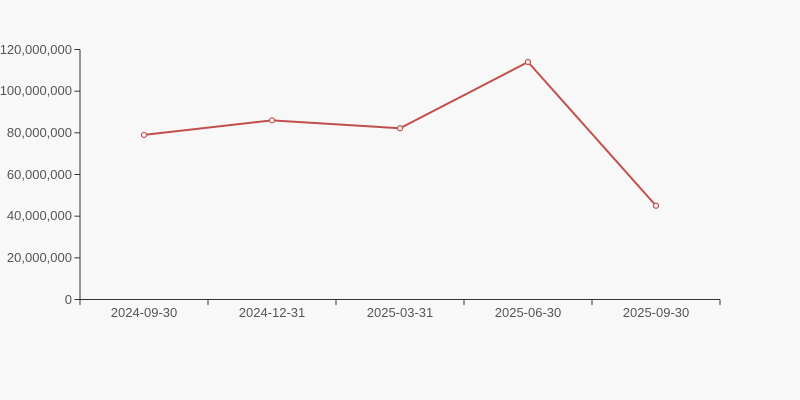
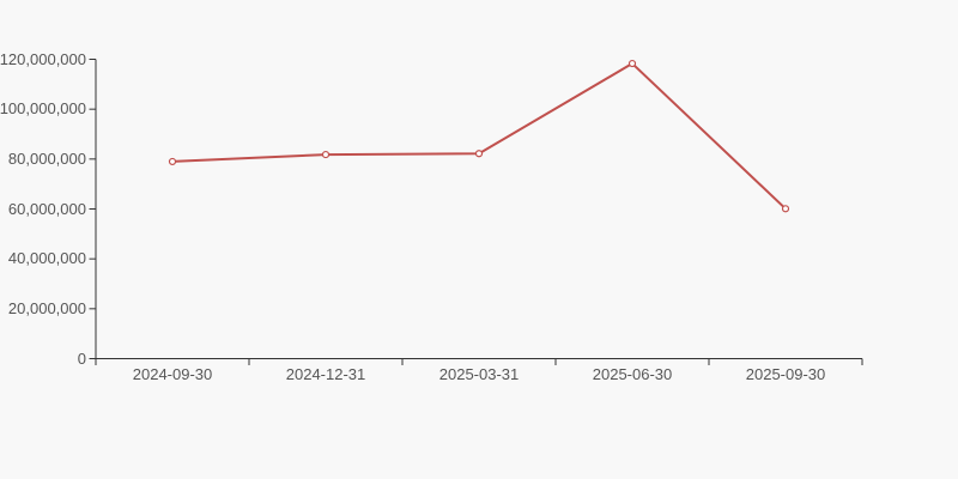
2024-12-31: 86000000 -> 82000000
2025-06-30: 114000000 -> 118000000
2025-09-30: 45000000 -> 60000000
